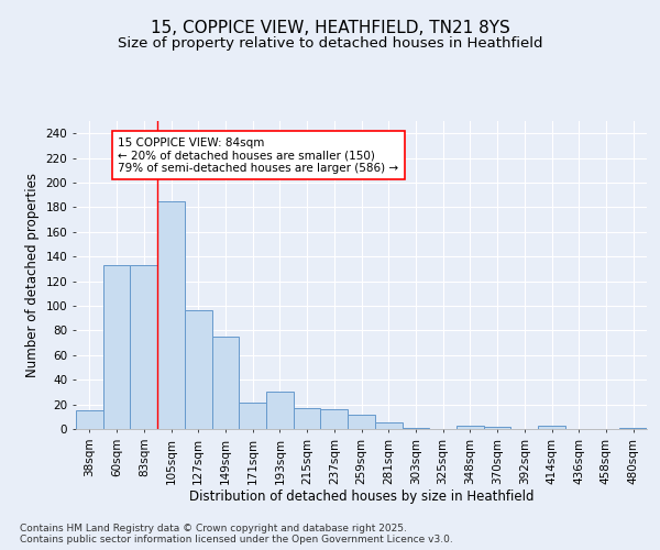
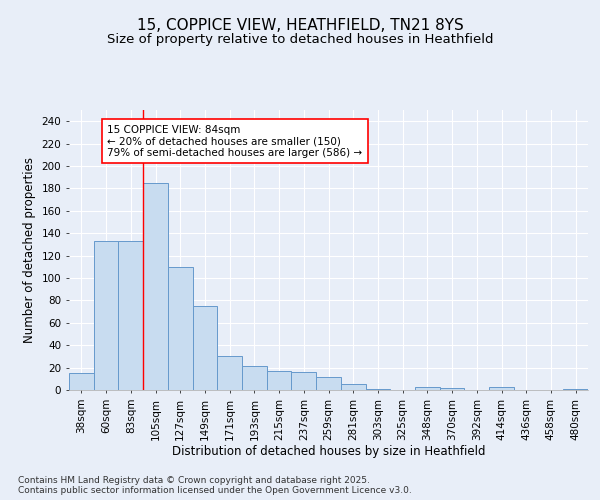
127sqm: 96 -> 110
171sqm: 21 -> 30
193sqm: 30 -> 21
